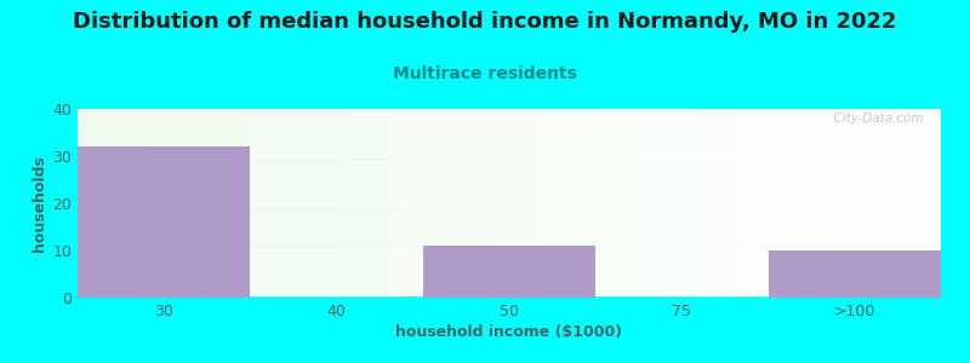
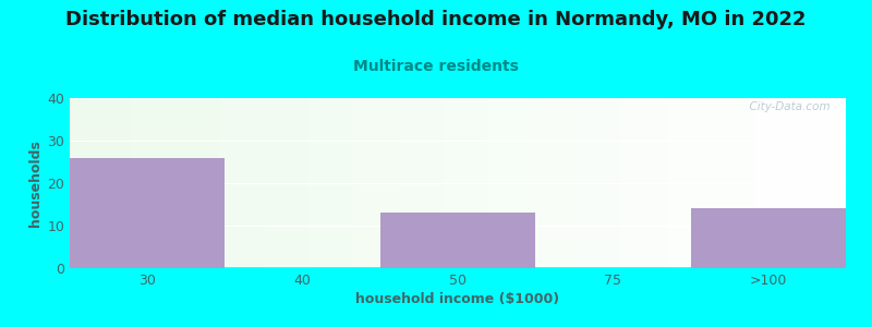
30: 32 -> 26
50: 11 -> 13
>100: 10 -> 14
